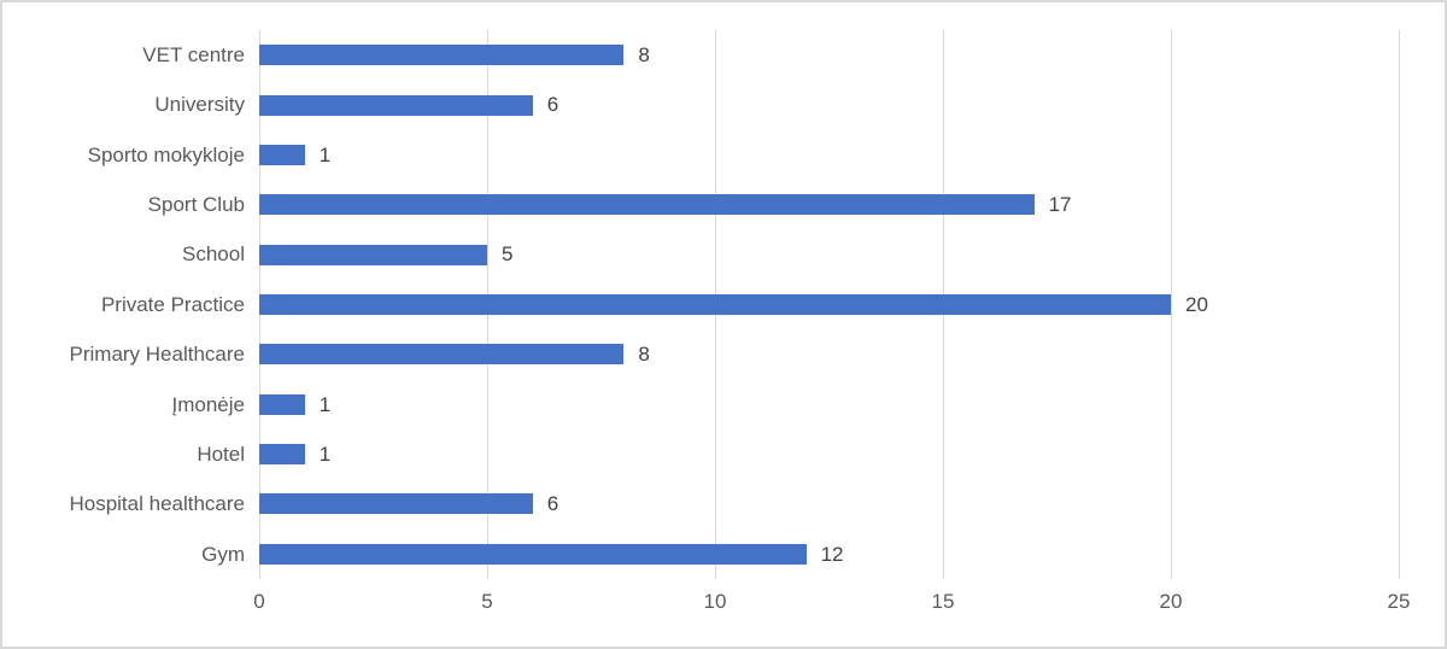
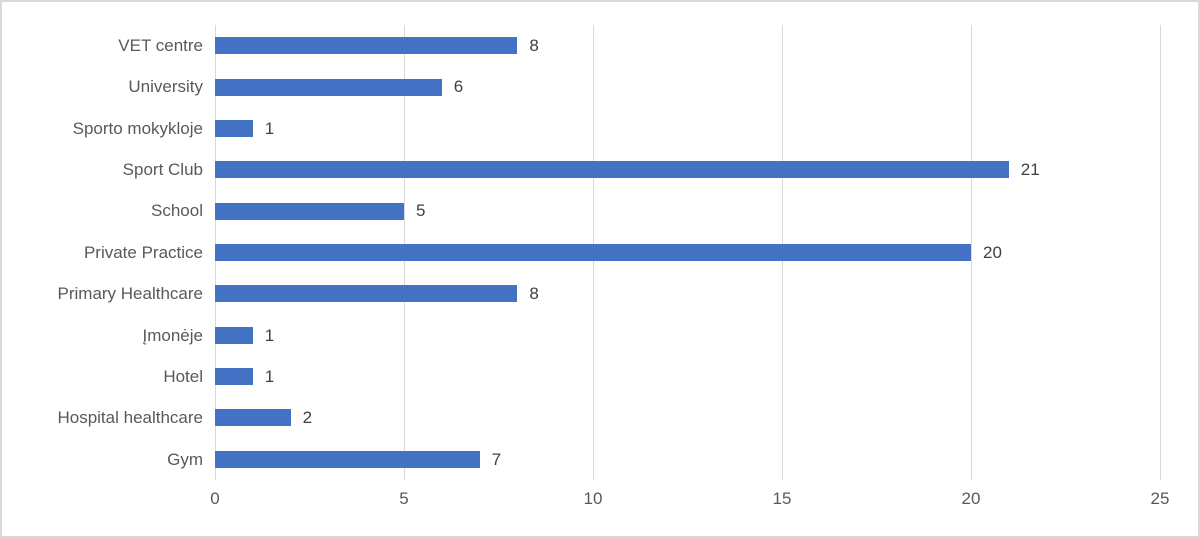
Sport Club: 17 -> 21
Hospital healthcare: 6 -> 2
Gym: 12 -> 7
